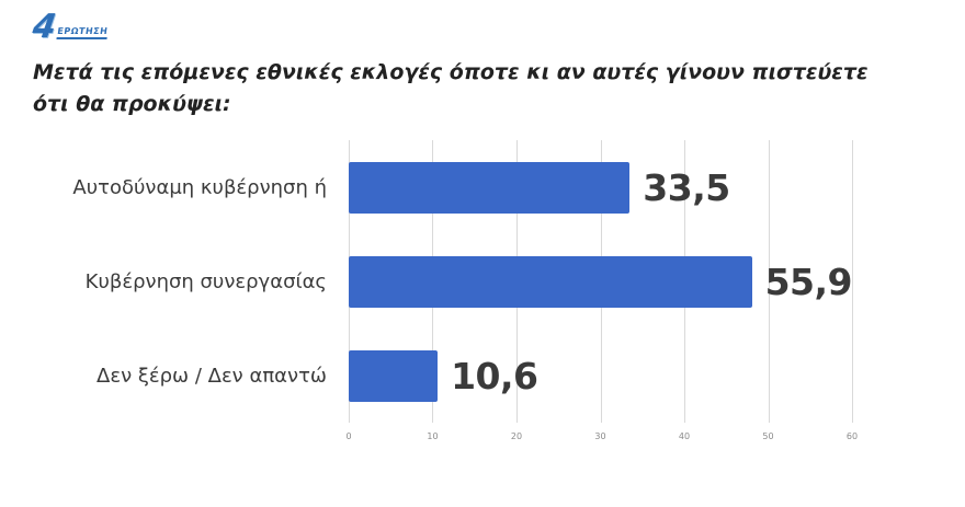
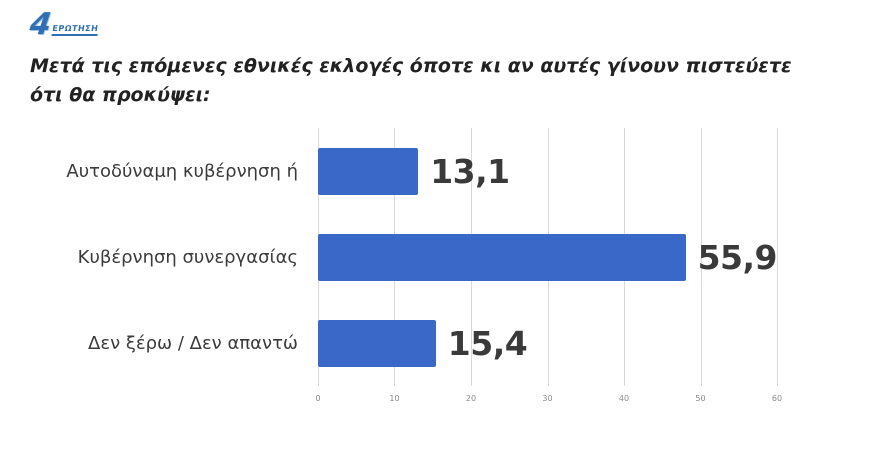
Αυτοδύναμη κυβέρνηση ή: 33,5 -> 13,1
Δεν ξέρω / Δεν απαντώ: 10,6 -> 15,4
